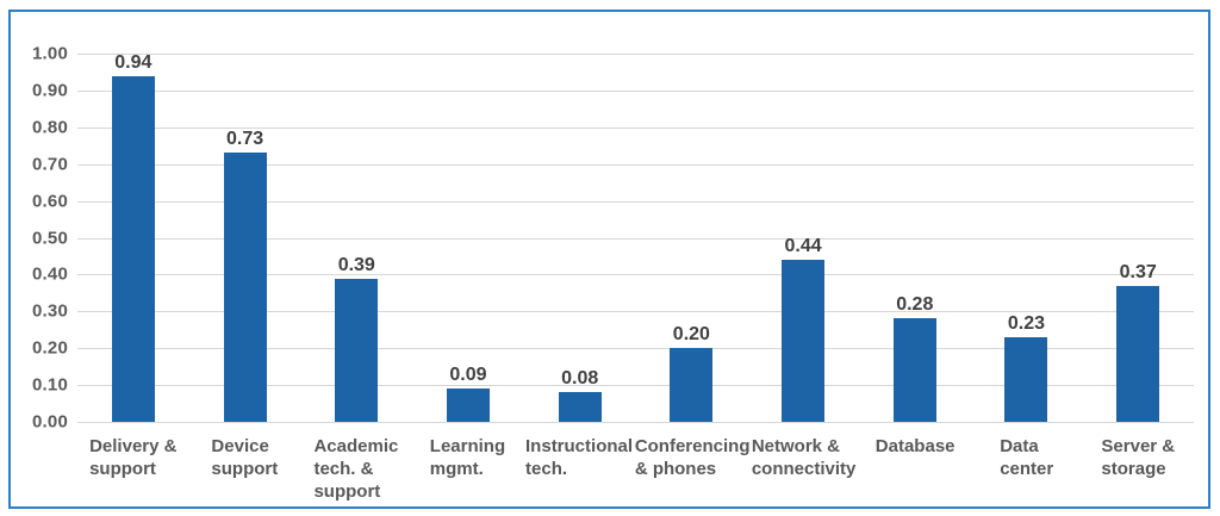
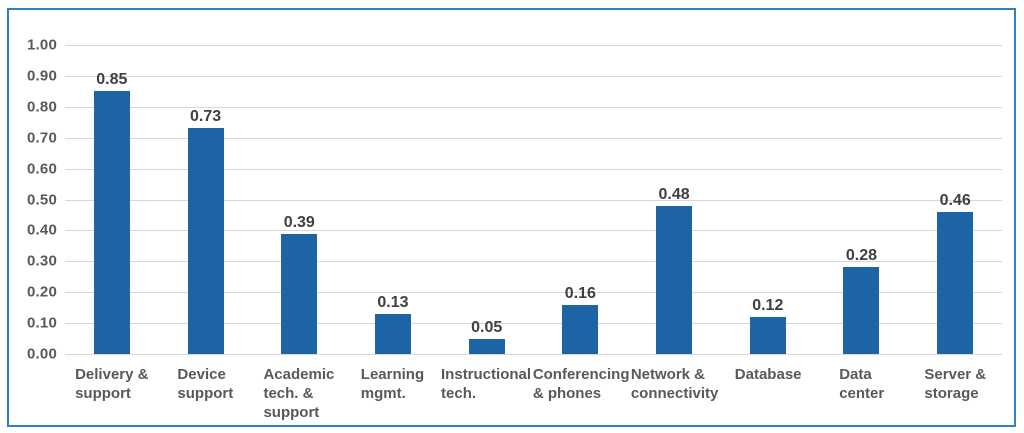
Delivery & support: 0.94 -> 0.85
Learning mgmt.: 0.09 -> 0.13
Instructional tech.: 0.08 -> 0.05
Conferencing & phones: 0.20 -> 0.16
Network & connectivity: 0.44 -> 0.48
Database: 0.28 -> 0.12
Data center: 0.23 -> 0.28
Server & storage: 0.37 -> 0.46
